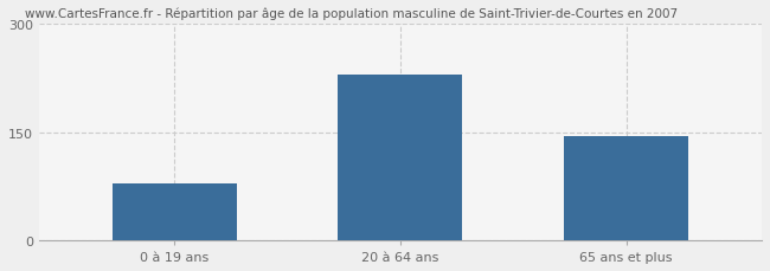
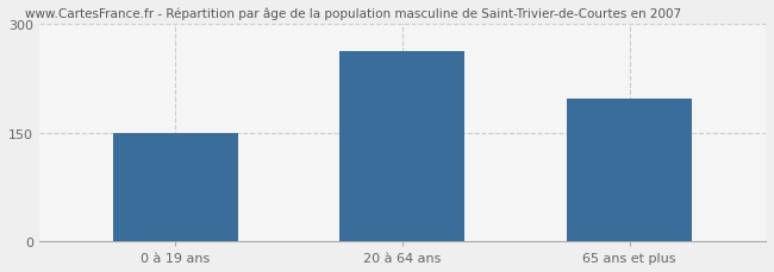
0 à 19 ans: 78 -> 150
20 à 64 ans: 230 -> 262
65 ans et plus: 145 -> 196
